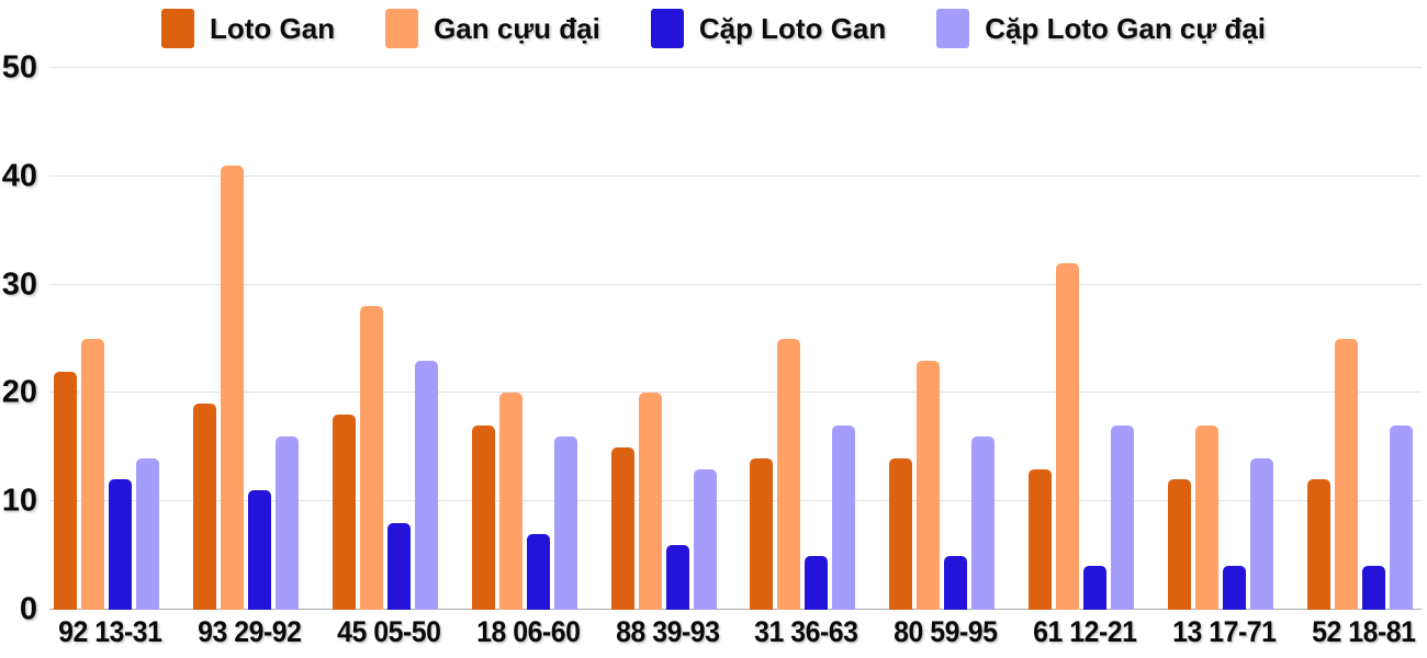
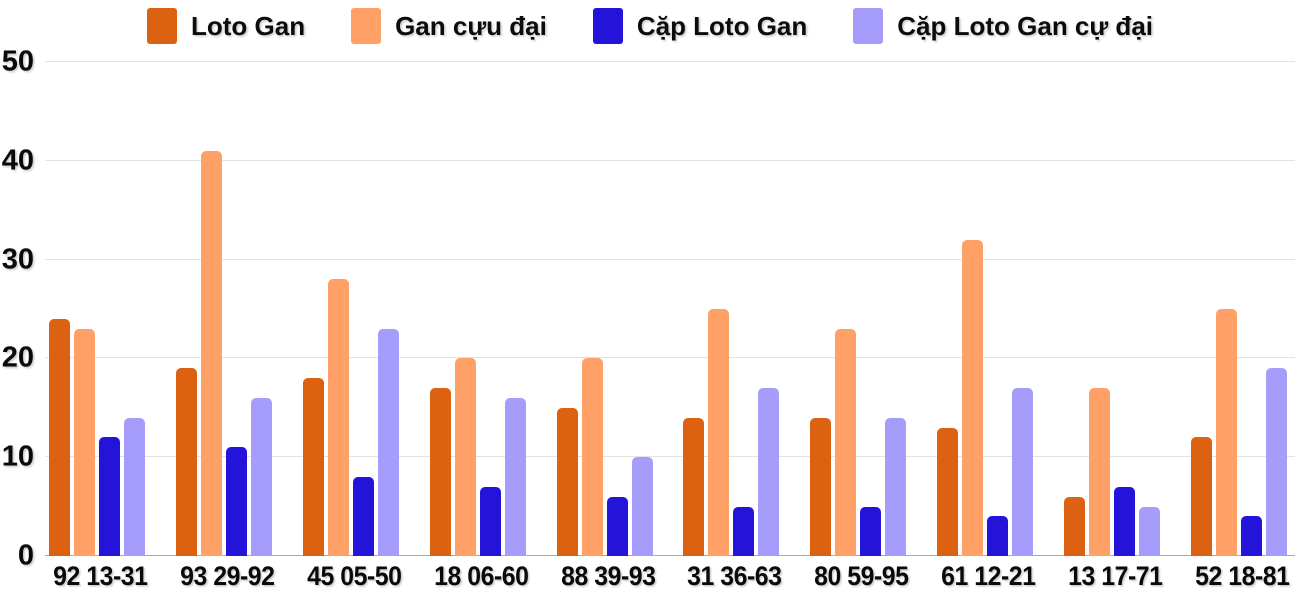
Loto Gan/92 13-31: 22 -> 24
Gan cựu đại/92 13-31: 25 -> 23
Cặp Loto Gan cự đại/88 39-93: 13 -> 10
Cặp Loto Gan cự đại/80 59-95: 16 -> 14
Loto Gan/13 17-71: 12 -> 6
Cặp Loto Gan/13 17-71: 4 -> 7
Cặp Loto Gan cự đại/13 17-71: 14 -> 5
Cặp Loto Gan cự đại/52 18-81: 17 -> 19
